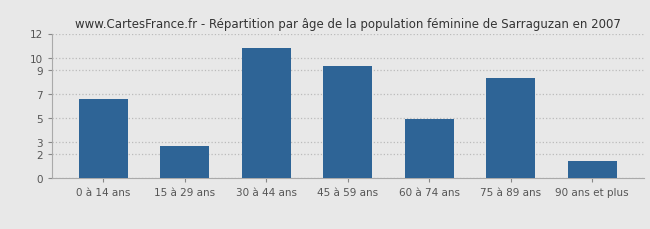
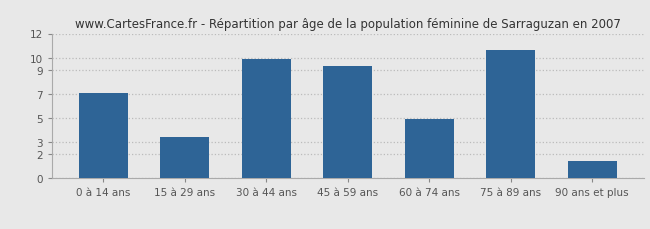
0 à 14 ans: 6.6 -> 7.1
15 à 29 ans: 2.7 -> 3.4
30 à 44 ans: 10.8 -> 9.9
75 à 89 ans: 8.3 -> 10.6
